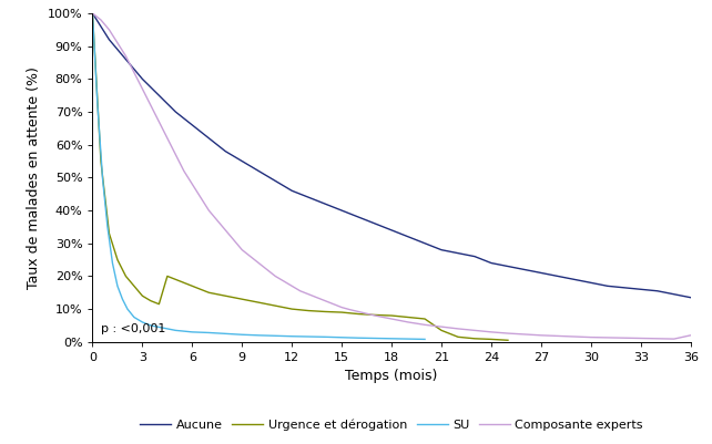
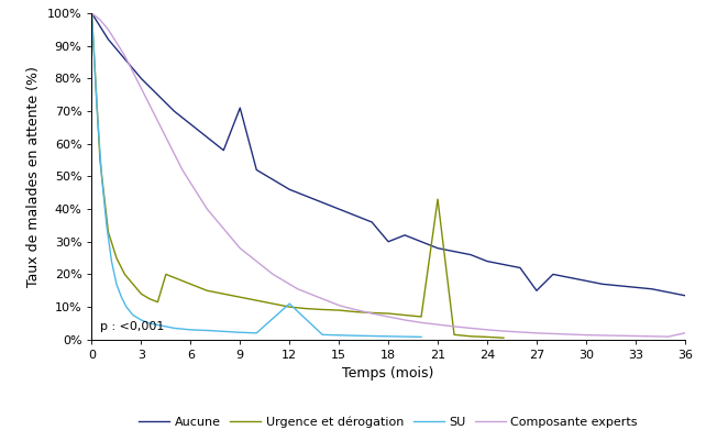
Aucune/9: 55.0% -> 71.0%
SU/12: 1.7% -> 11.0%
Aucune/18: 34.0% -> 30.0%
Urgence et dérogation/21: 3.5% -> 43.0%
Aucune/27: 21.0% -> 15.0%
